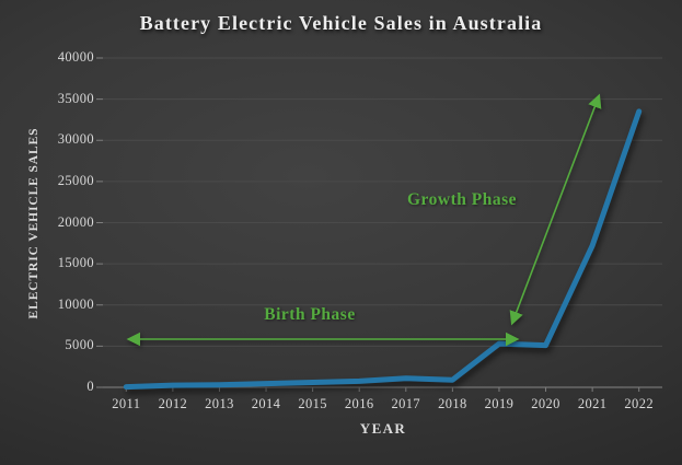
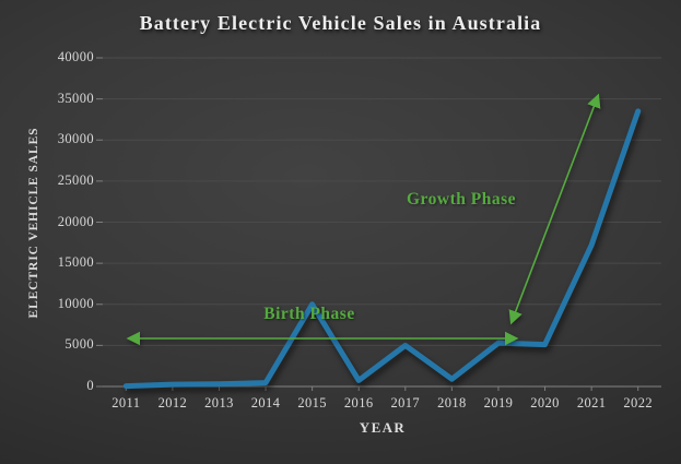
2015: 1000 -> 10000
2017: 1000 -> 5000
